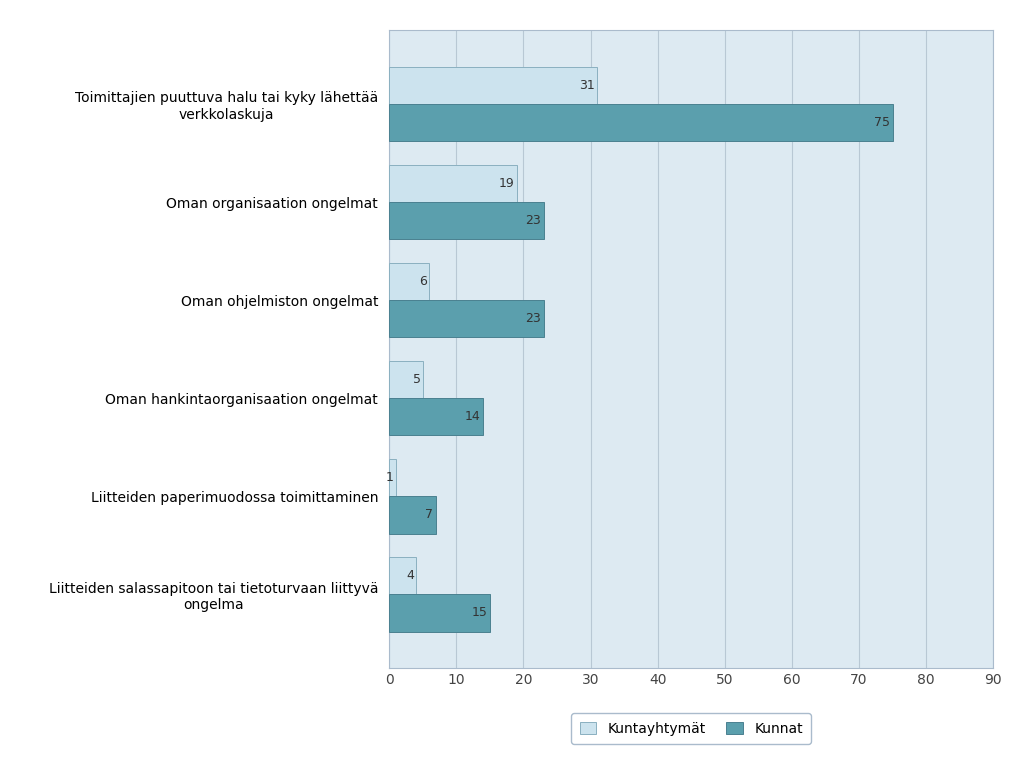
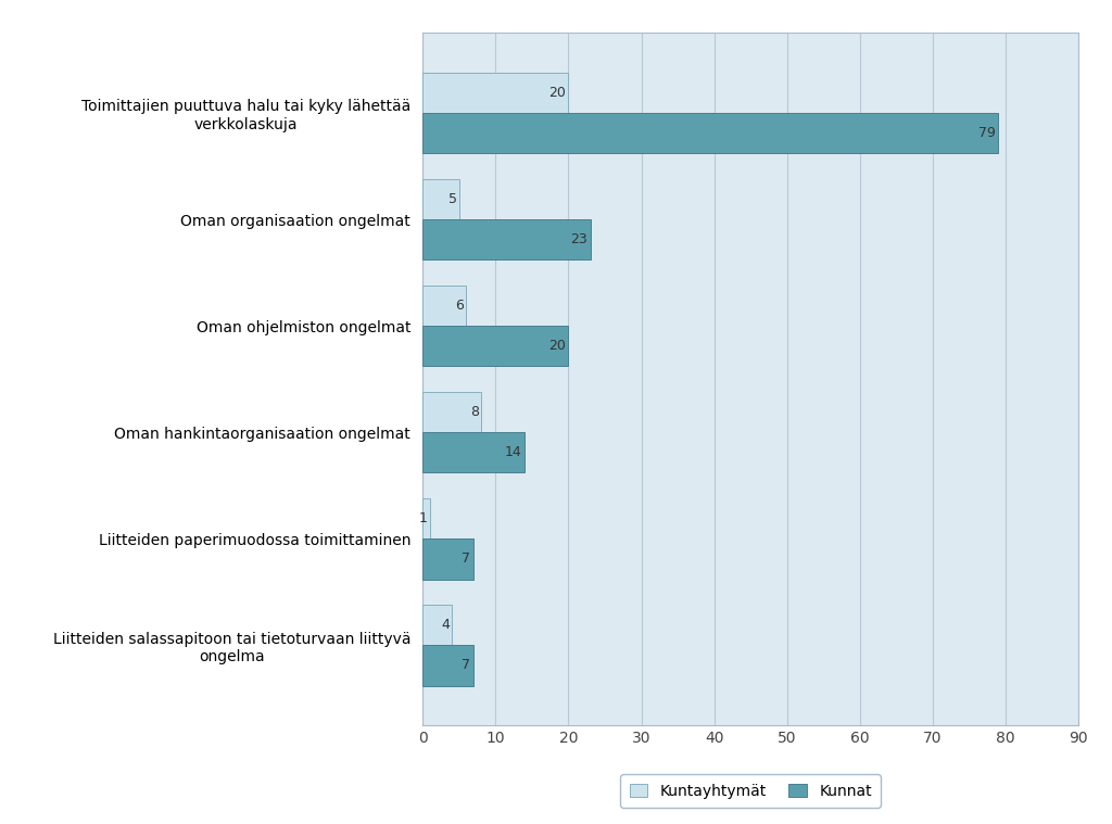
Kuntayhtymät/Toimittajien puuttuva halu tai kyky lähettää verkkolaskuja: 31 -> 20
Kunnat/Toimittajien puuttuva halu tai kyky lähettää verkkolaskuja: 75 -> 79
Kuntayhtymät/Oman organisaation ongelmat: 19 -> 5
Kunnat/Oman ohjelmiston ongelmat: 23 -> 20
Kuntayhtymät/Oman hankintaorganisaation ongelmat: 5 -> 8
Kunnat/Liitteiden salassapitoon tai tietoturvaan liittyvä ongelma: 15 -> 7
